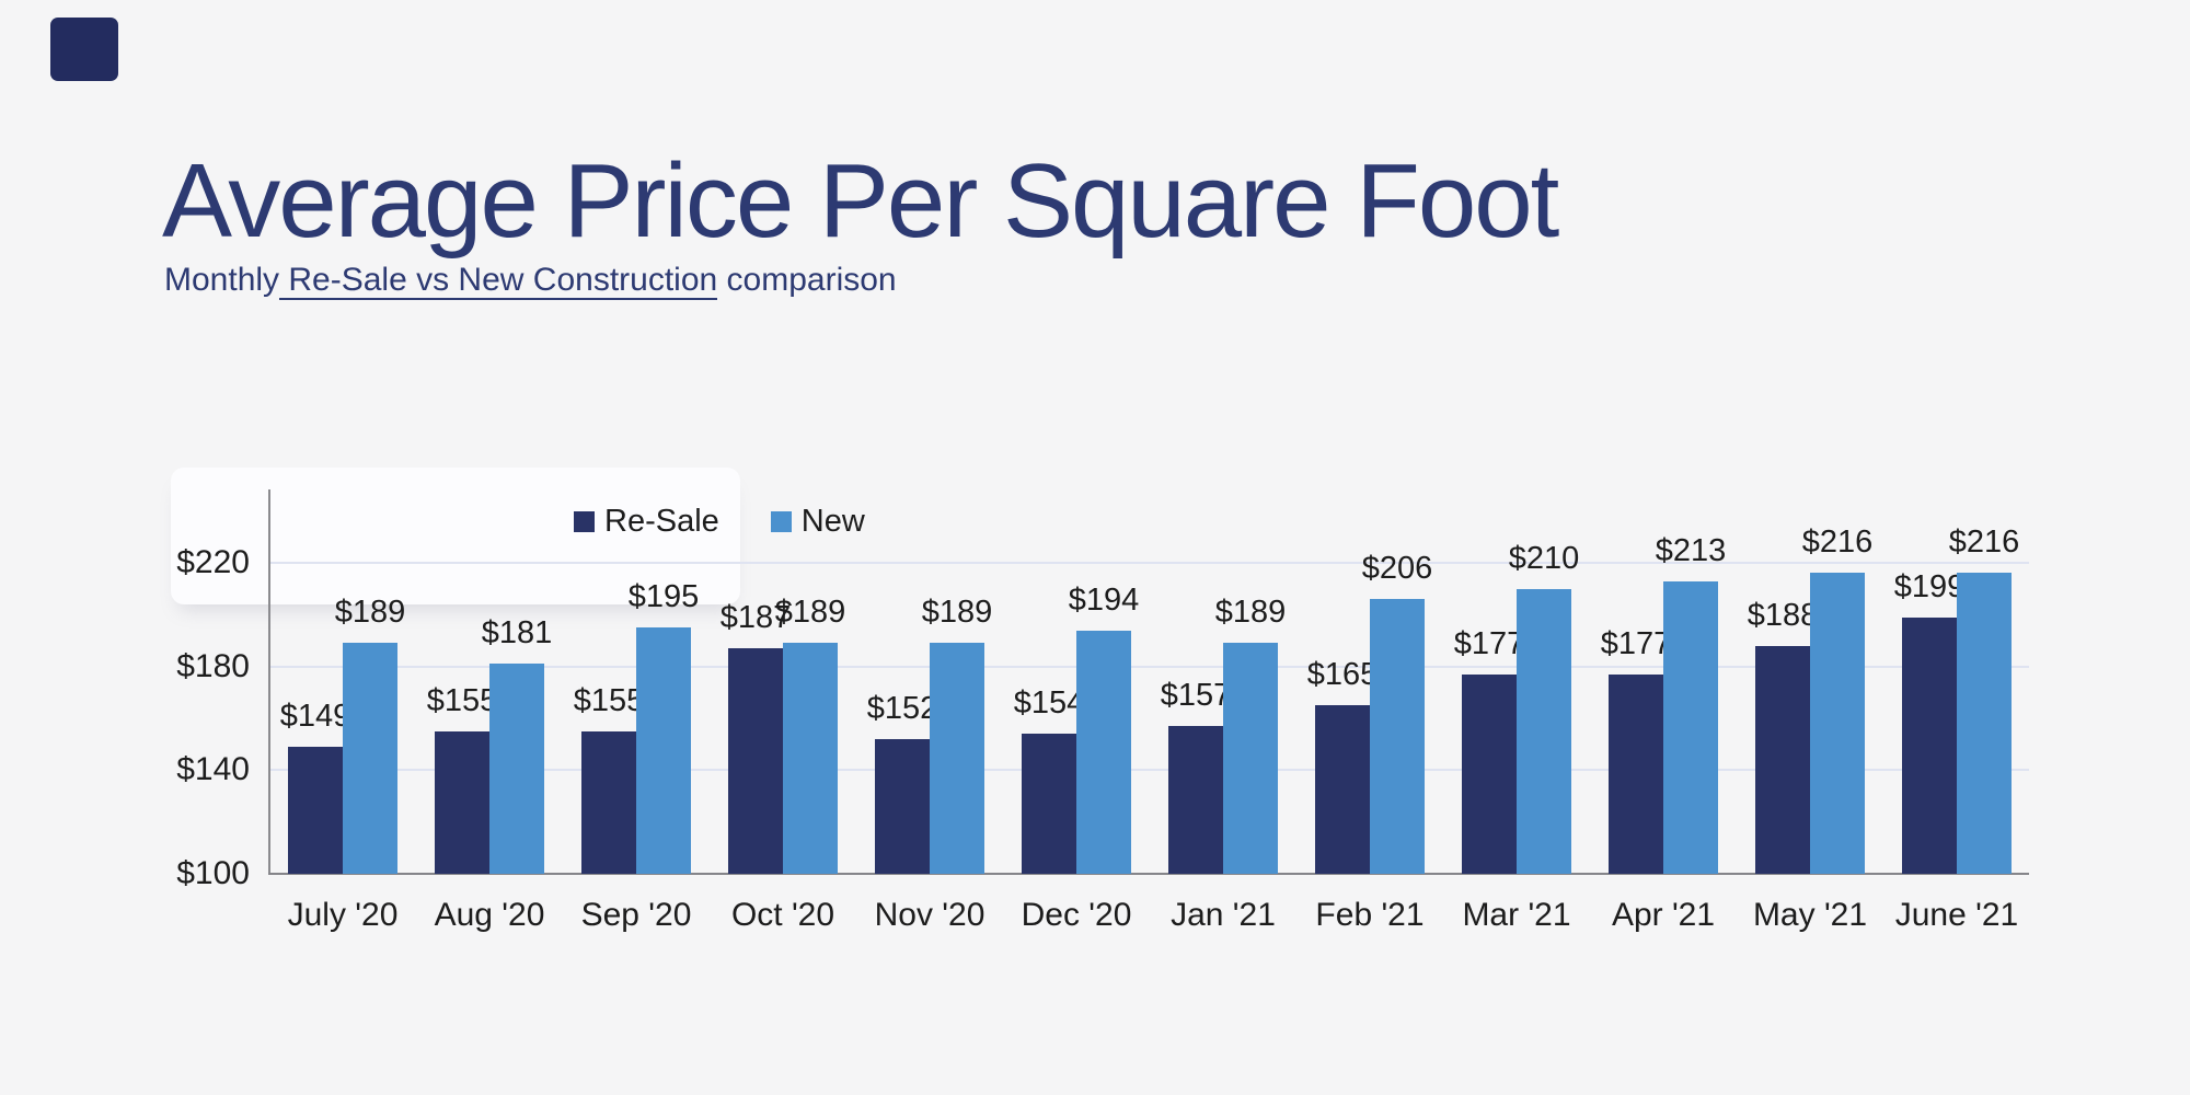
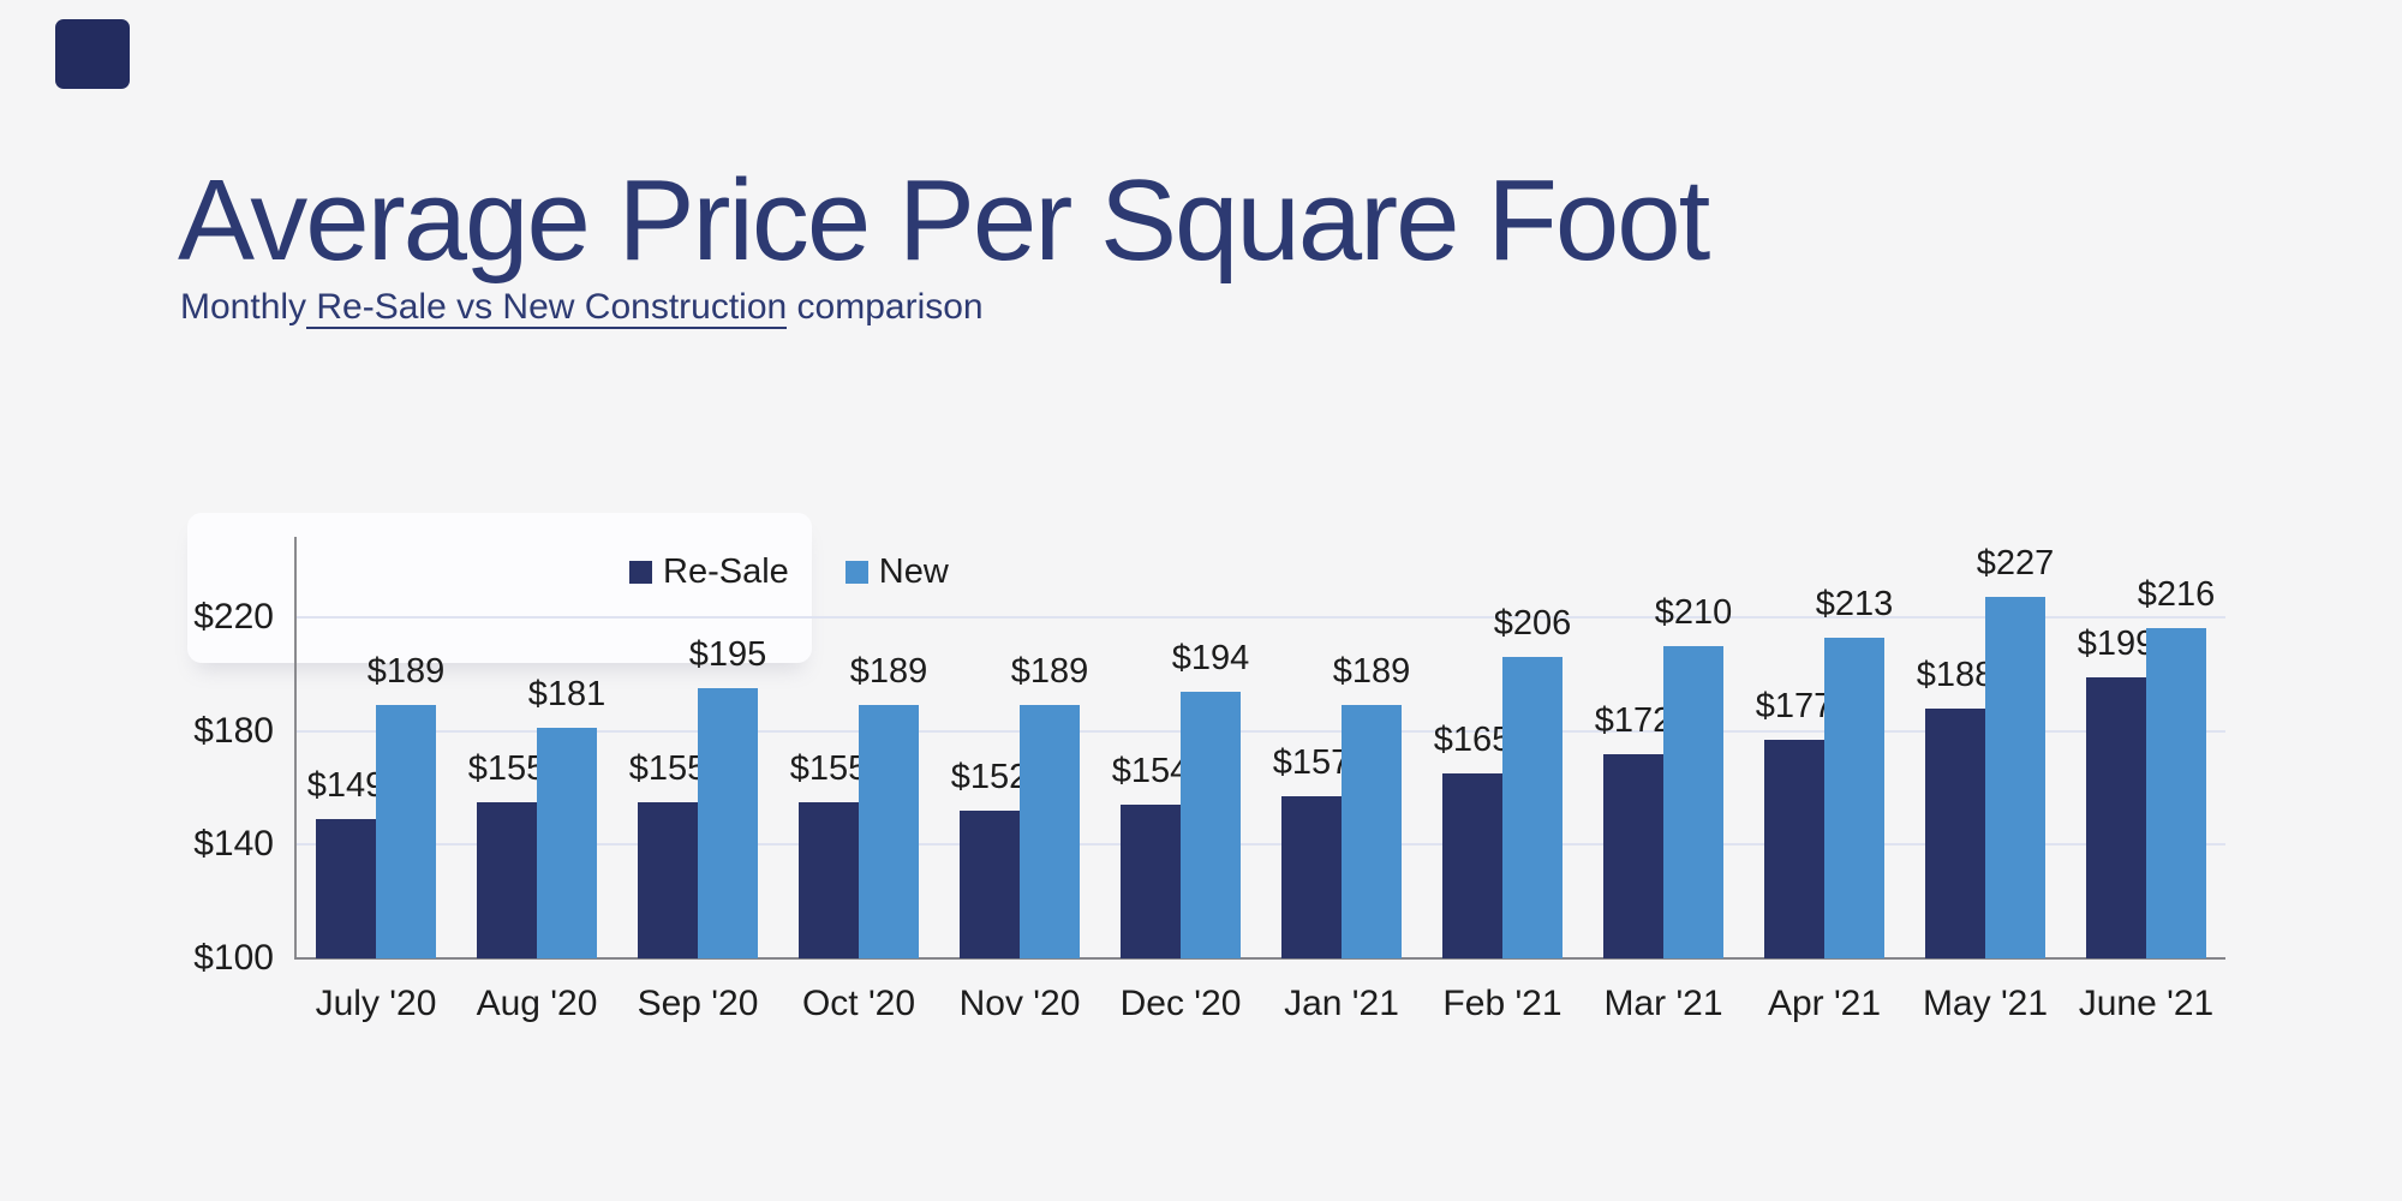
Re-Sale/Oct '20: $187 -> $155
Re-Sale/Mar '21: $177 -> $172
New/May '21: $216 -> $227
